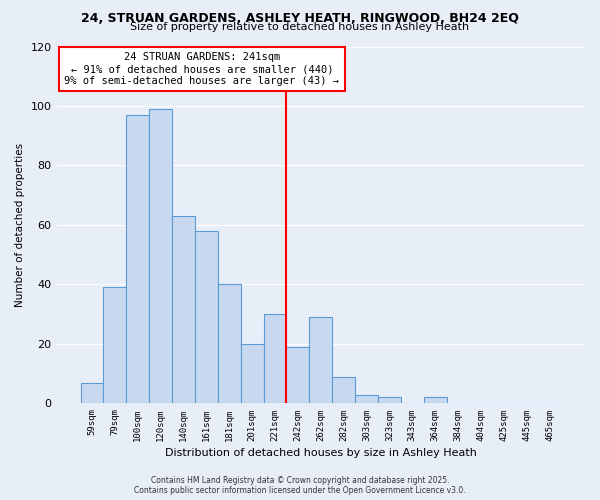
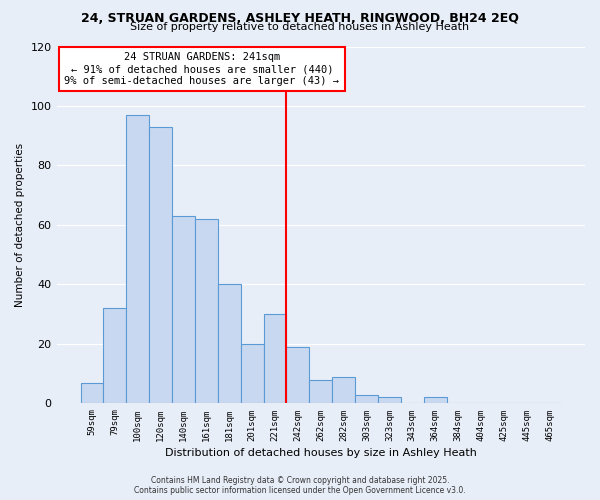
79sqm: 39 -> 32
120sqm: 99 -> 93
161sqm: 58 -> 62
262sqm: 29 -> 8
